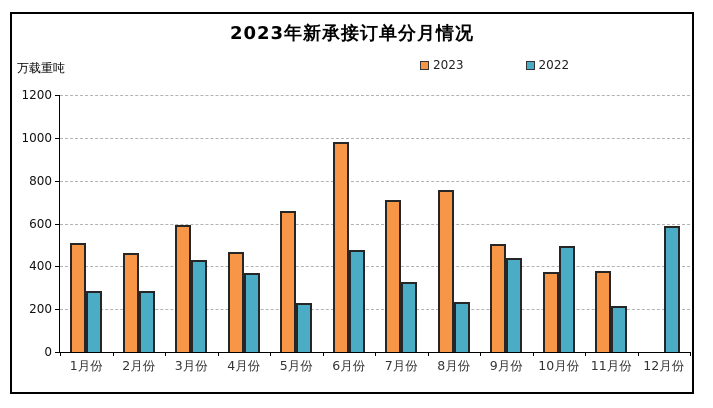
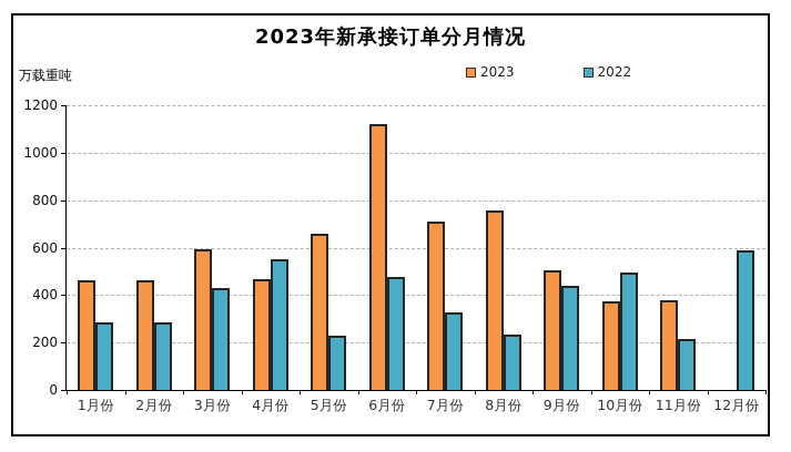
2023/1月份: 510 -> 460
2022/4月份: 370 -> 550
2023/6月份: 980 -> 1120
